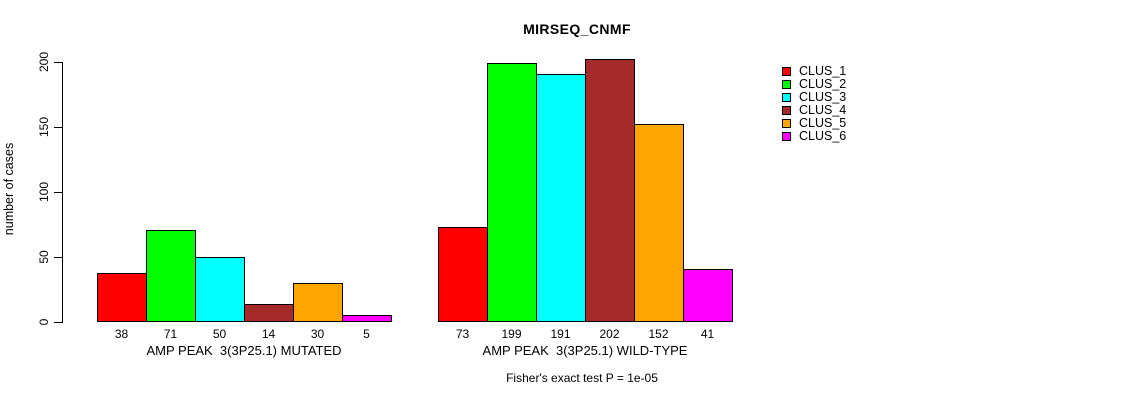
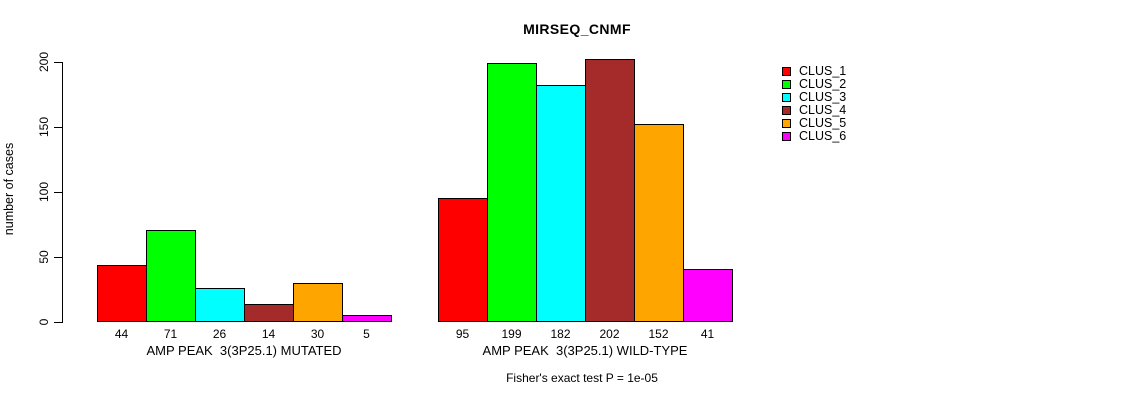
CLUS_1/AMP PEAK 3(3P25.1) MUTATED: 38 -> 44
CLUS_3/AMP PEAK 3(3P25.1) MUTATED: 50 -> 26
CLUS_1/AMP PEAK 3(3P25.1) WILD-TYPE: 73 -> 95
CLUS_3/AMP PEAK 3(3P25.1) WILD-TYPE: 191 -> 182
